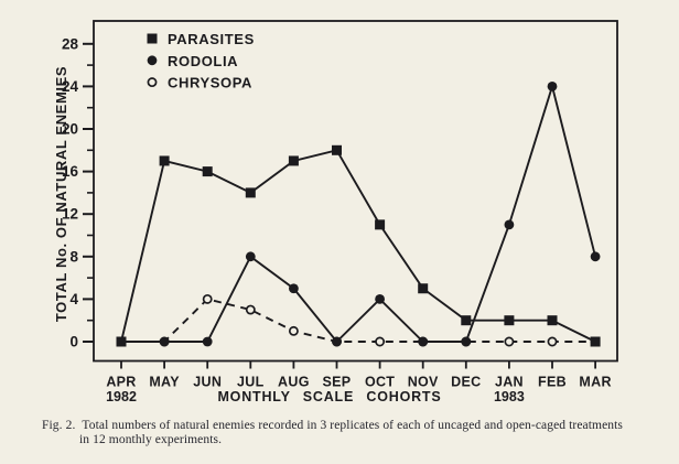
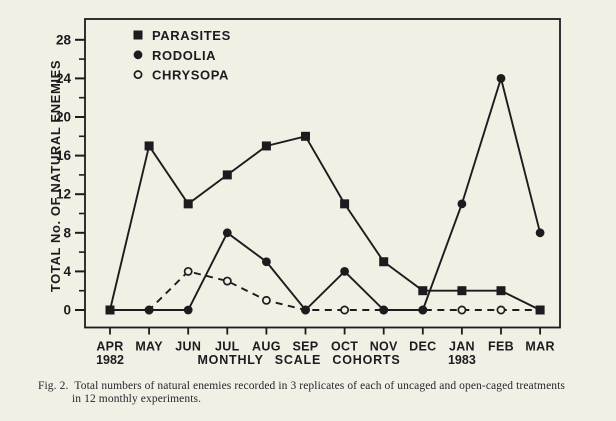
PARASITES/JUN: 16 -> 11
